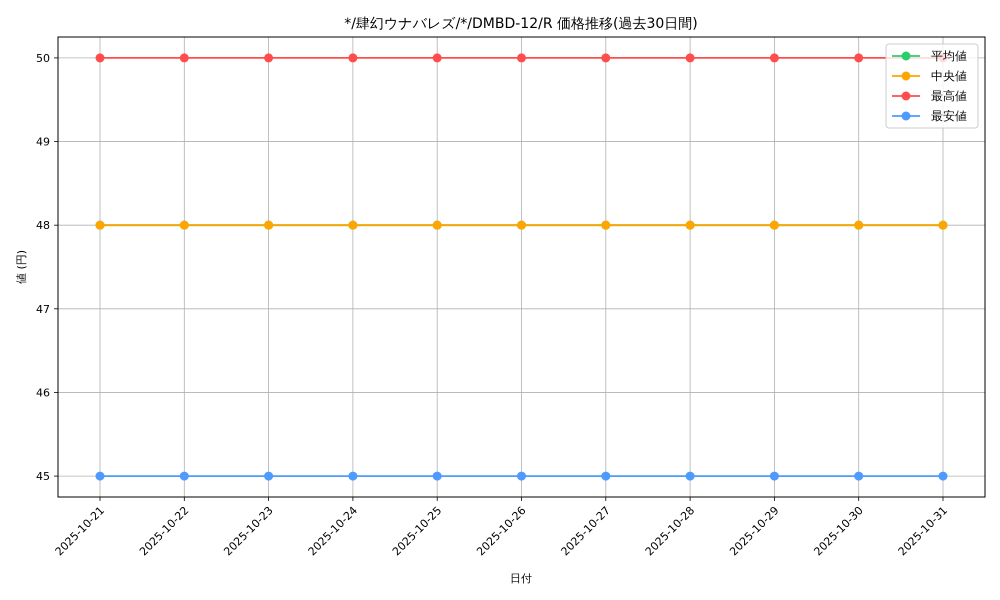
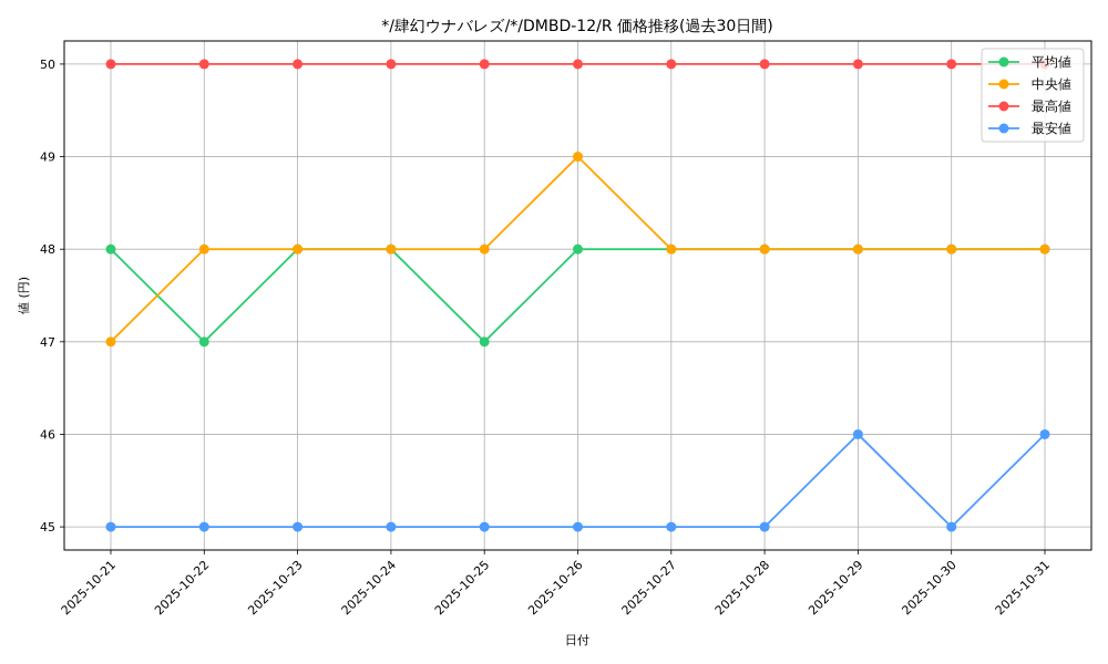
中央値/2025-10-21: 48 -> 47
平均値/2025-10-22: 48 -> 47
平均値/2025-10-25: 48 -> 47
中央値/2025-10-26: 48 -> 49
最安値/2025-10-29: 45 -> 46
最安値/2025-10-31: 45 -> 46
